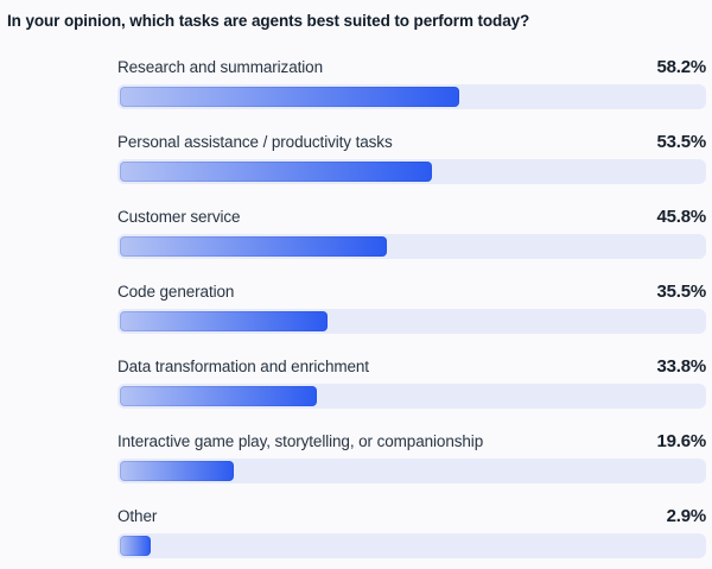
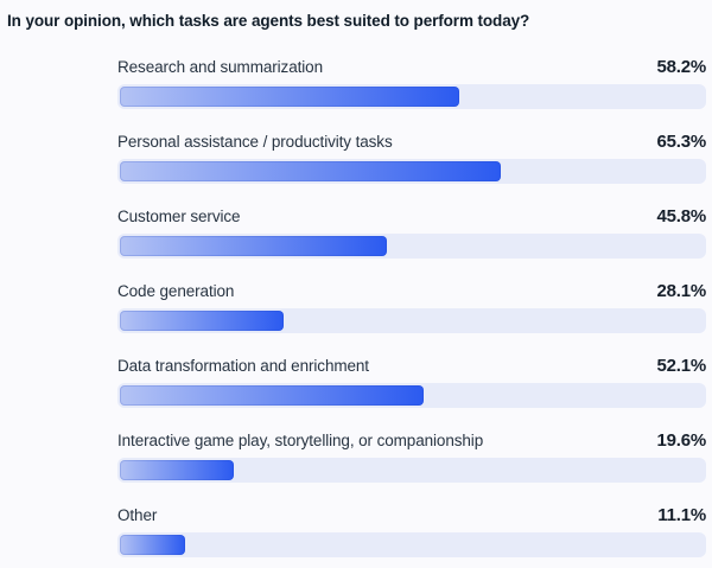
Personal assistance / productivity tasks: 53.5% -> 65.3%
Code generation: 35.5% -> 28.1%
Data transformation and enrichment: 33.8% -> 52.1%
Other: 2.9% -> 11.1%
